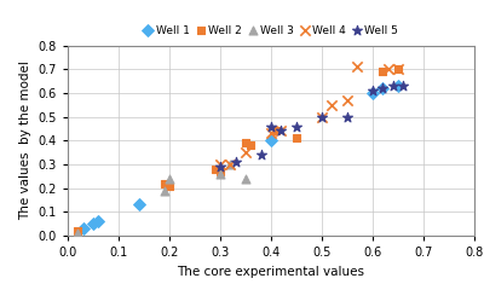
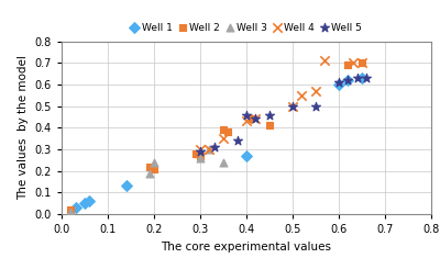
Well 1/0.4: 0.40 -> 0.27
